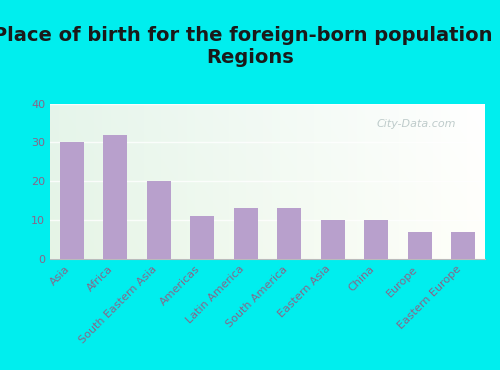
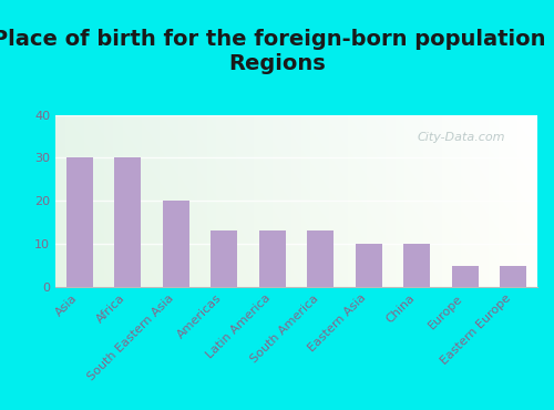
Africa: 32 -> 30
Americas: 11 -> 13
Europe: 7 -> 5
Eastern Europe: 7 -> 5
